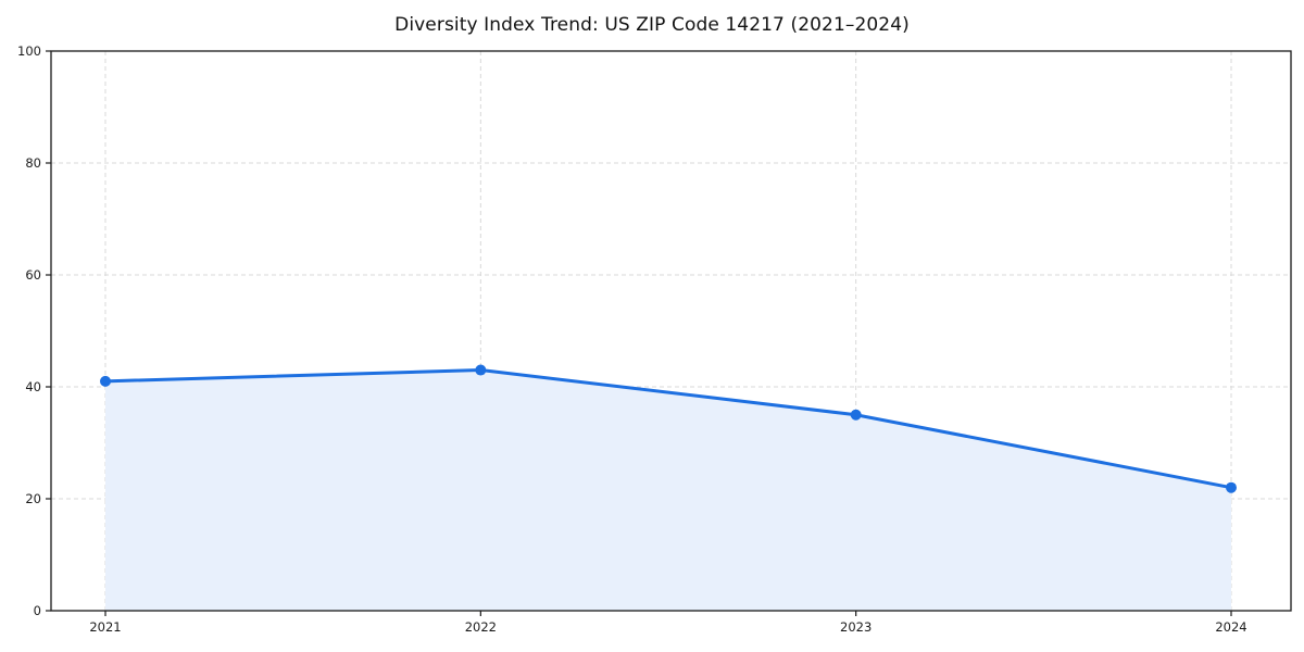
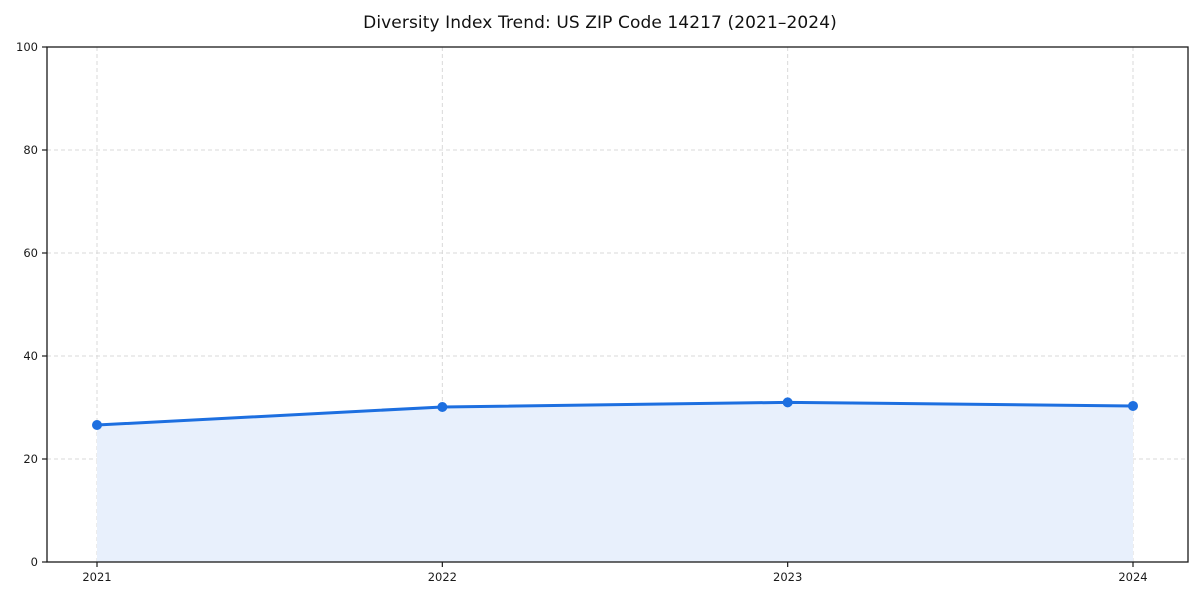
2021: 41 -> 27
2022: 43 -> 30
2023: 35 -> 31
2024: 22 -> 30
